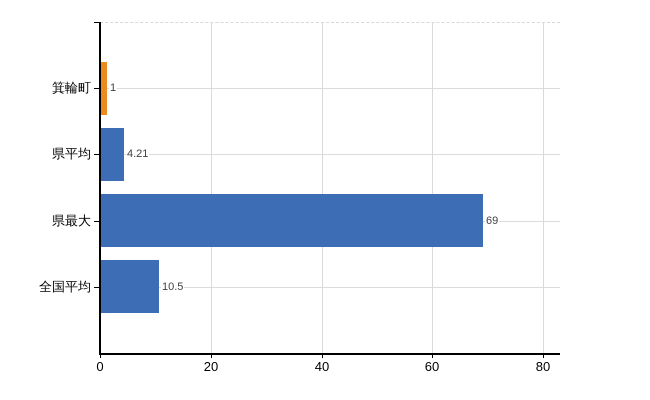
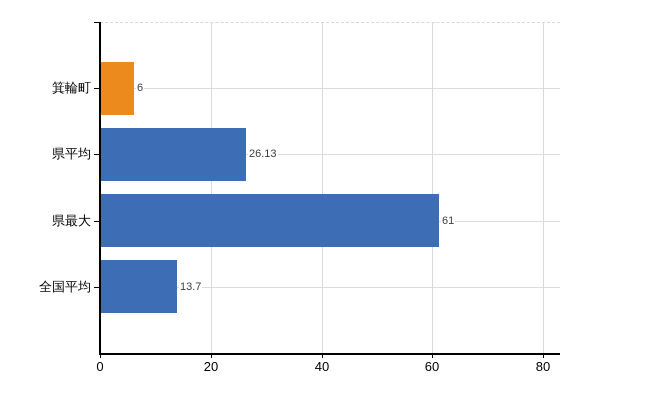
箕輪町: 1 -> 6
県平均: 4.21 -> 26.13
県最大: 69 -> 61
全国平均: 10.5 -> 13.7
